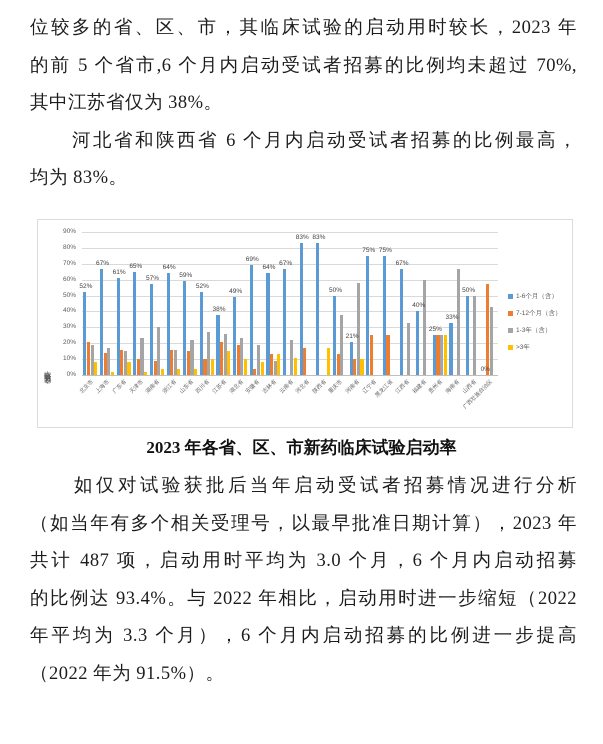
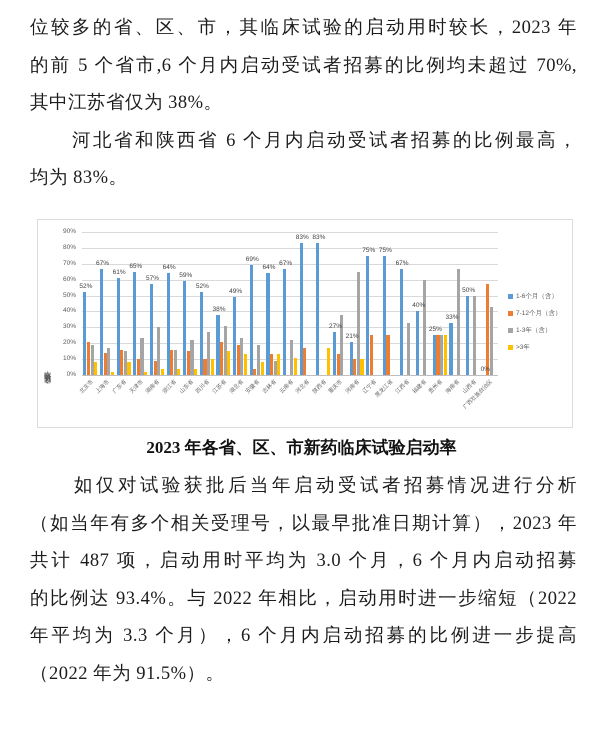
1-3年（含）/江苏省: 26% -> 31%
>3年/湖北省: 10% -> 13%
1-6个月（含）/重庆市: 50% -> 27%
1-3年（含）/河南省: 58% -> 65%
